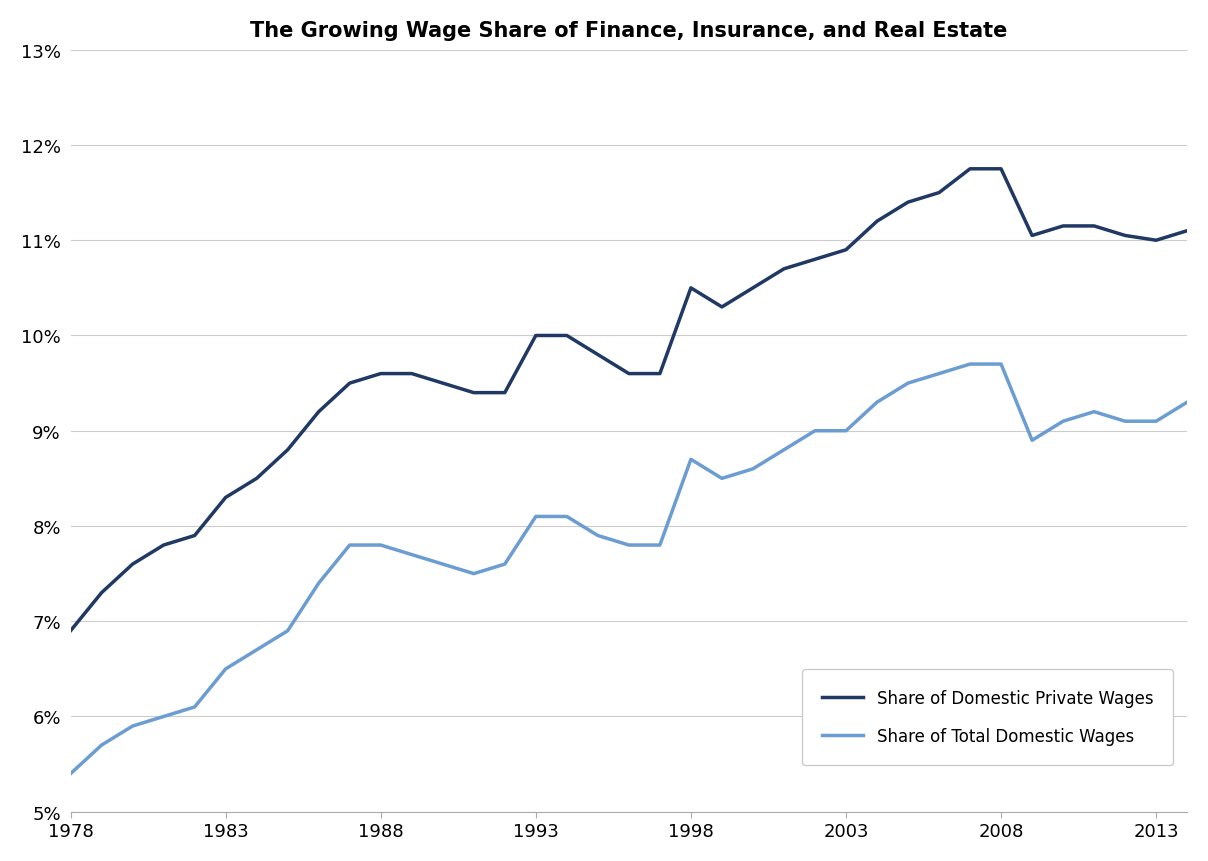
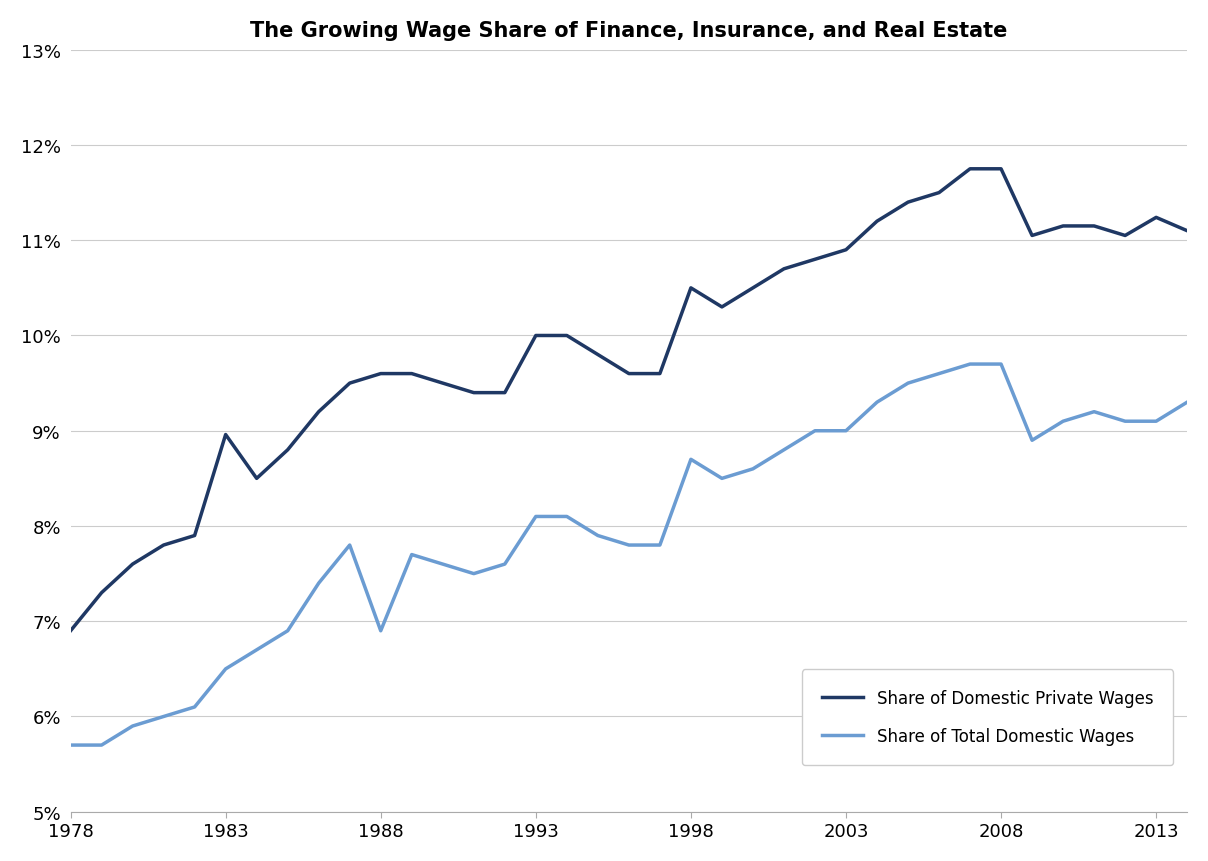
Share of Total Domestic Wages/1978: 5.4% -> 5.7%
Share of Domestic Private Wages/1983: 8.30% -> 8.96%
Share of Total Domestic Wages/1988: 7.8% -> 6.9%
Share of Domestic Private Wages/2013: 11.00% -> 11.24%
